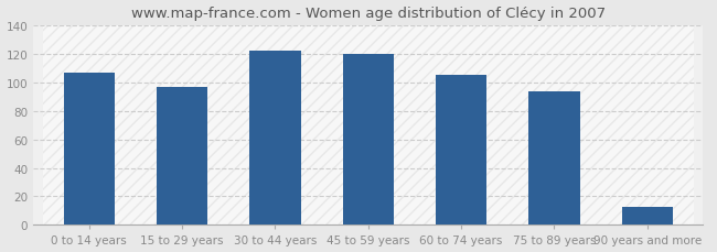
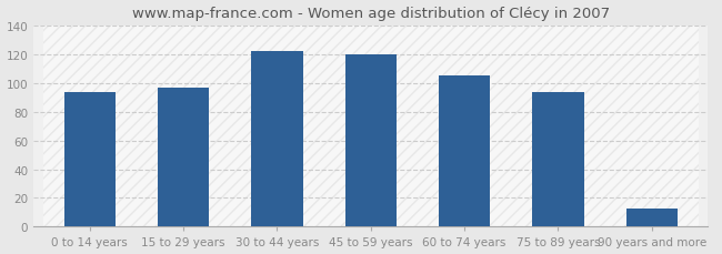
0 to 14 years: 107 -> 94
